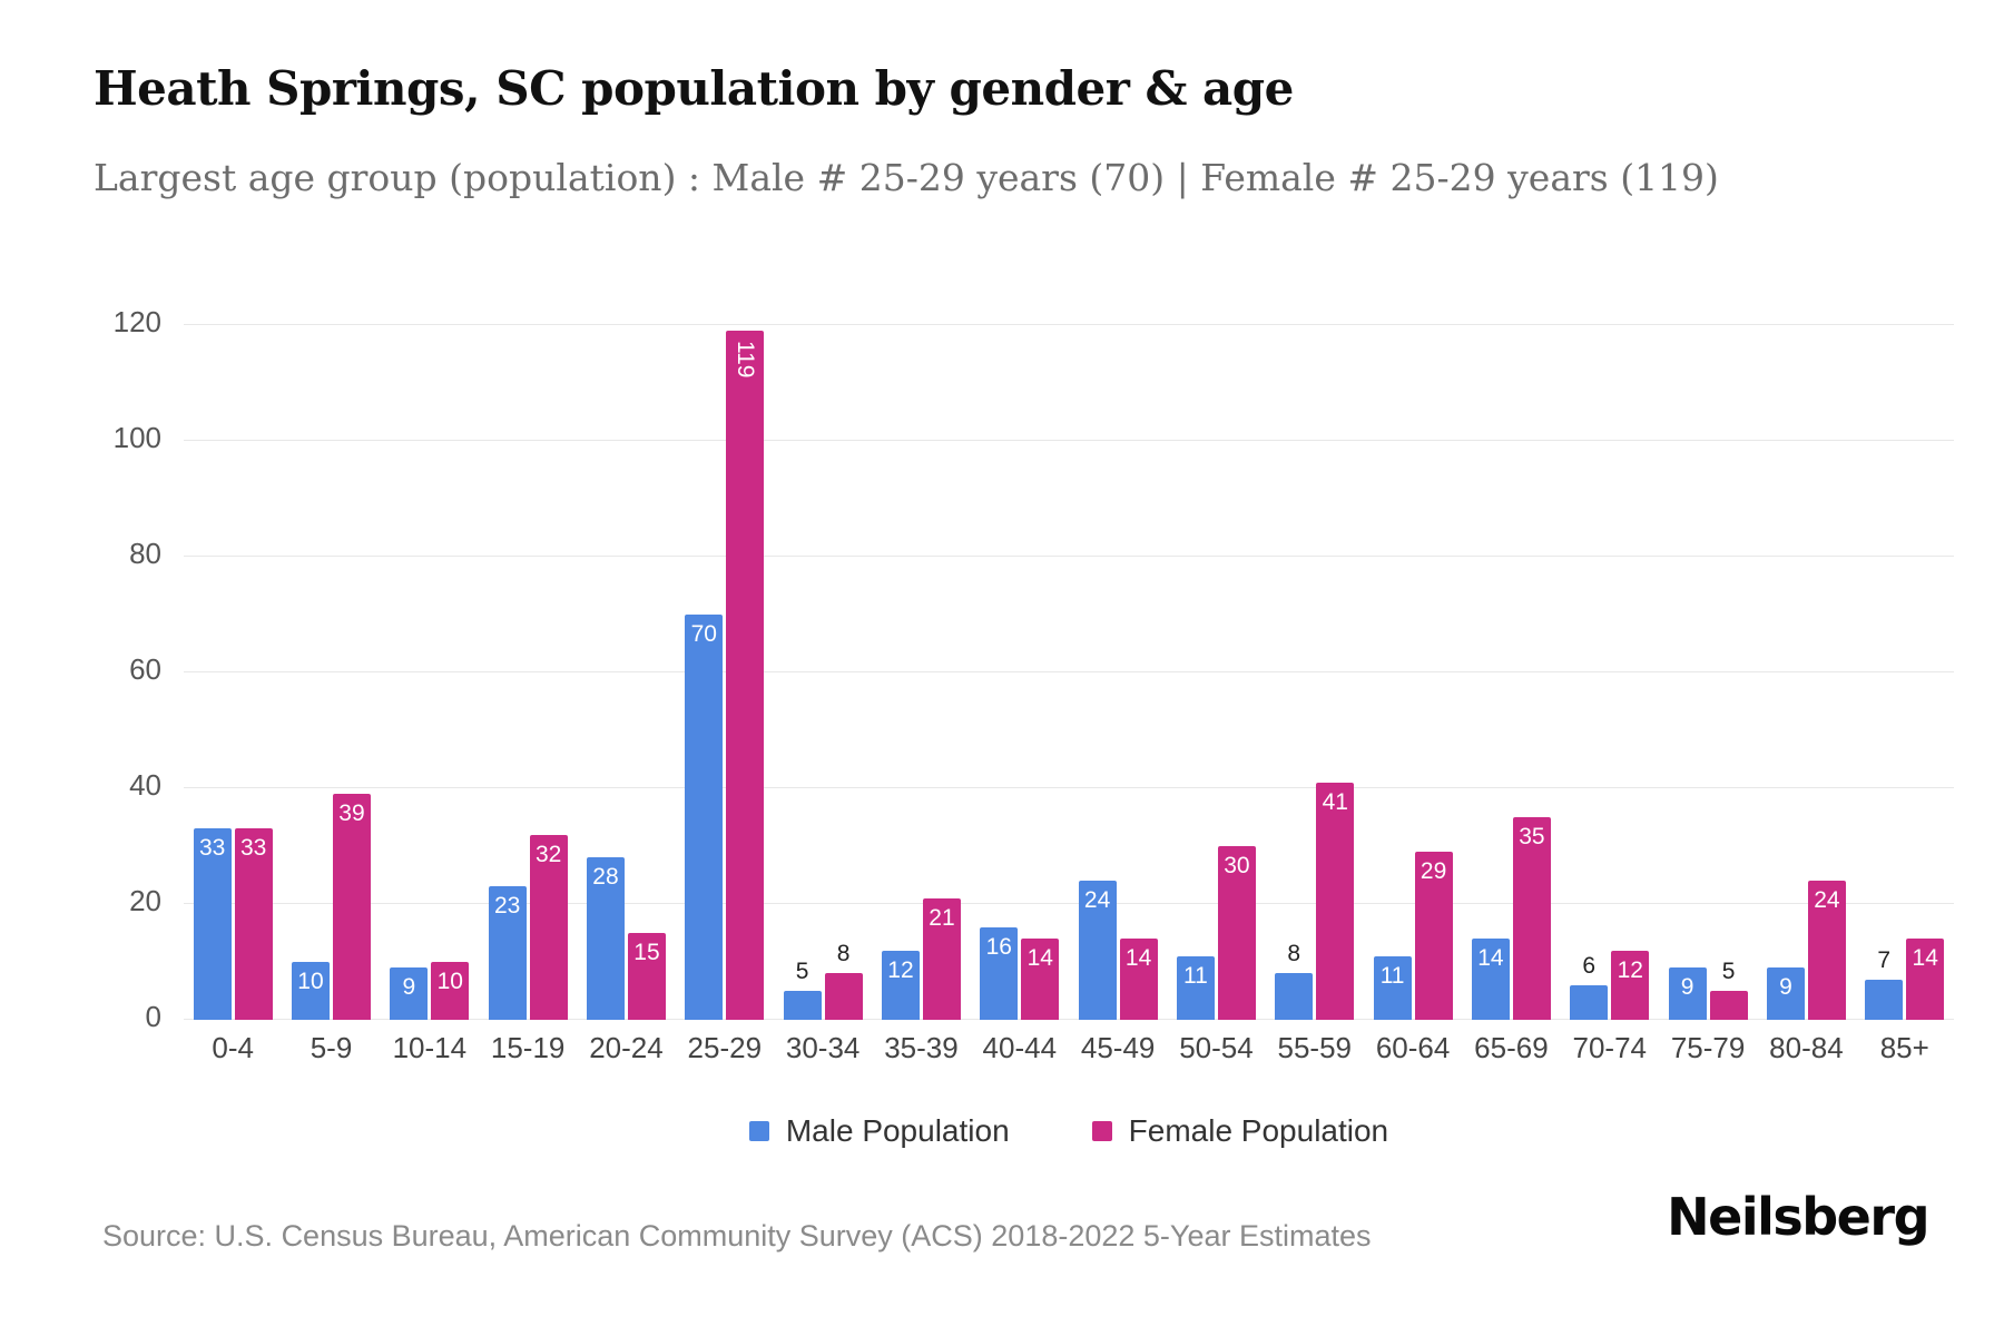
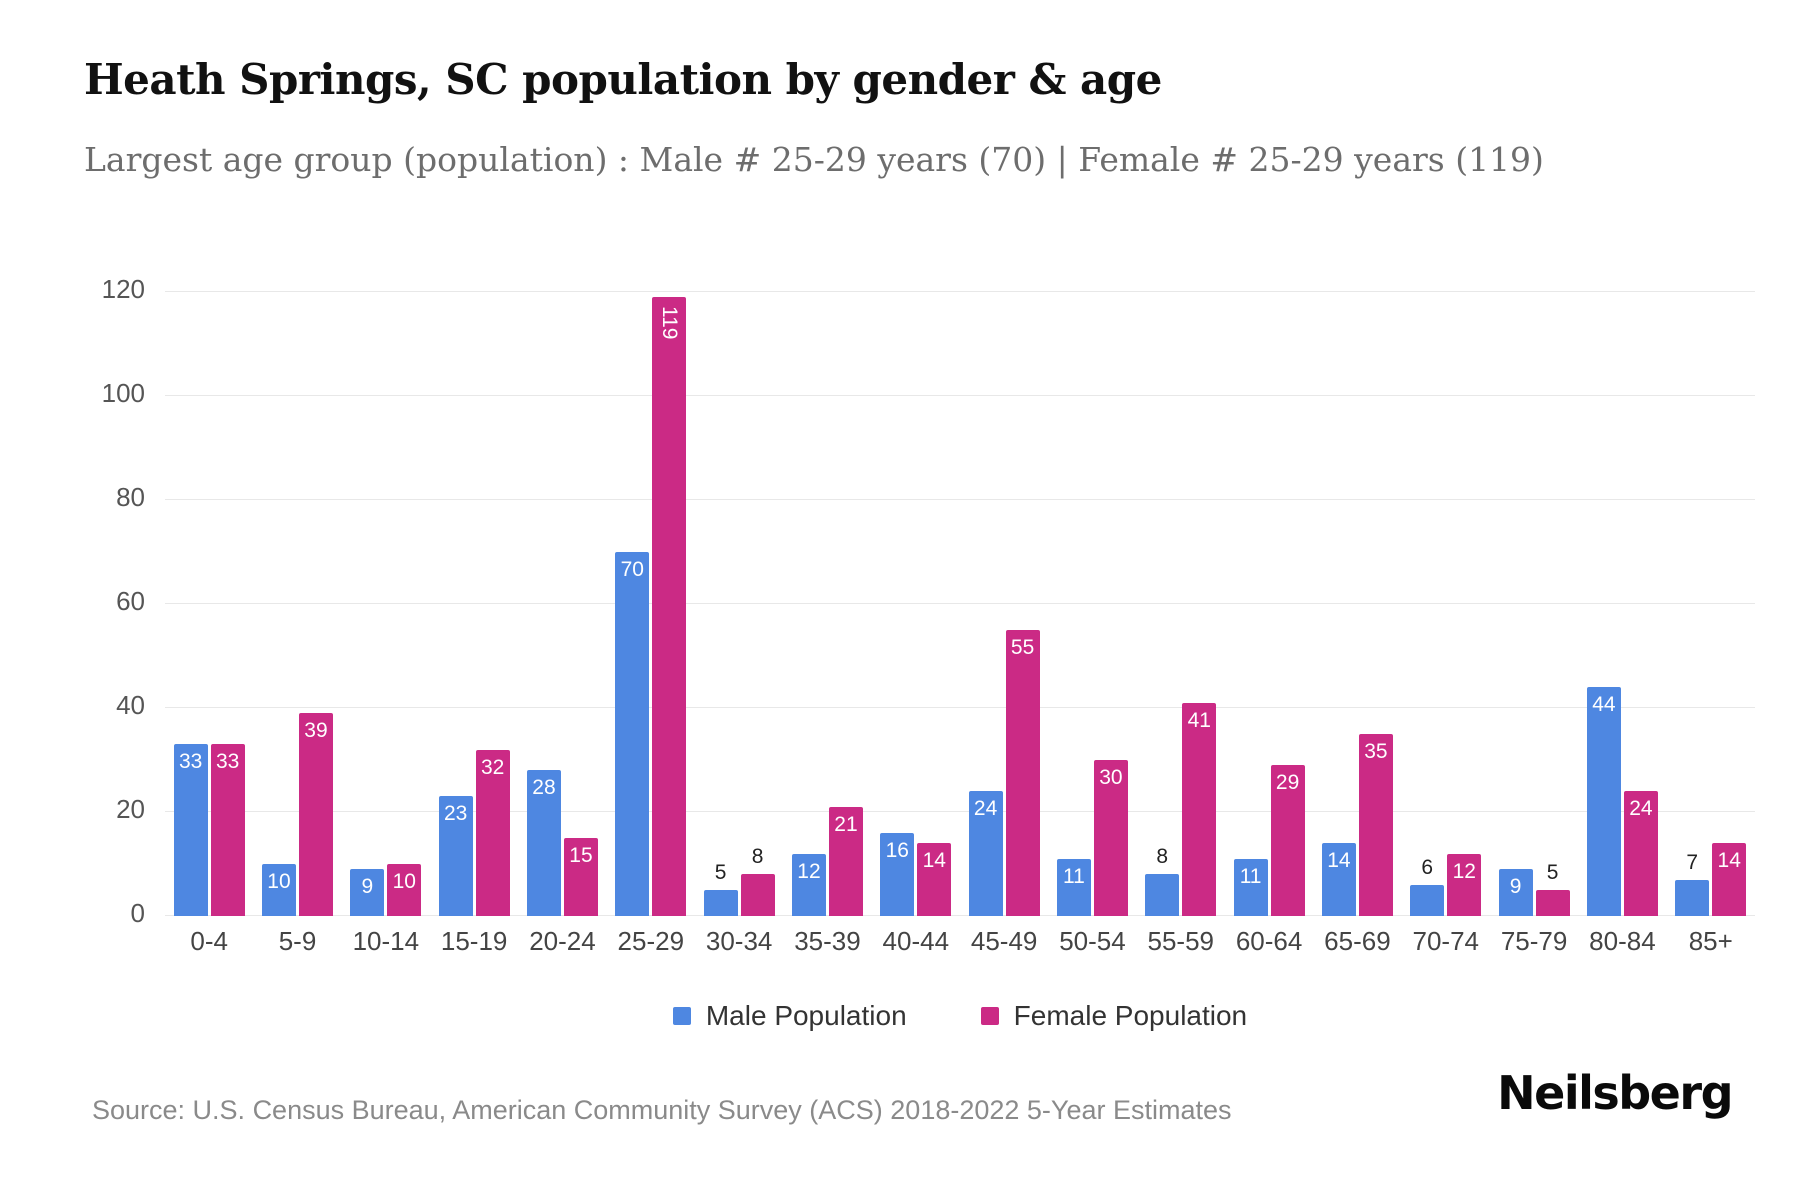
Female Population/45-49: 14 -> 55
Male Population/80-84: 9 -> 44
